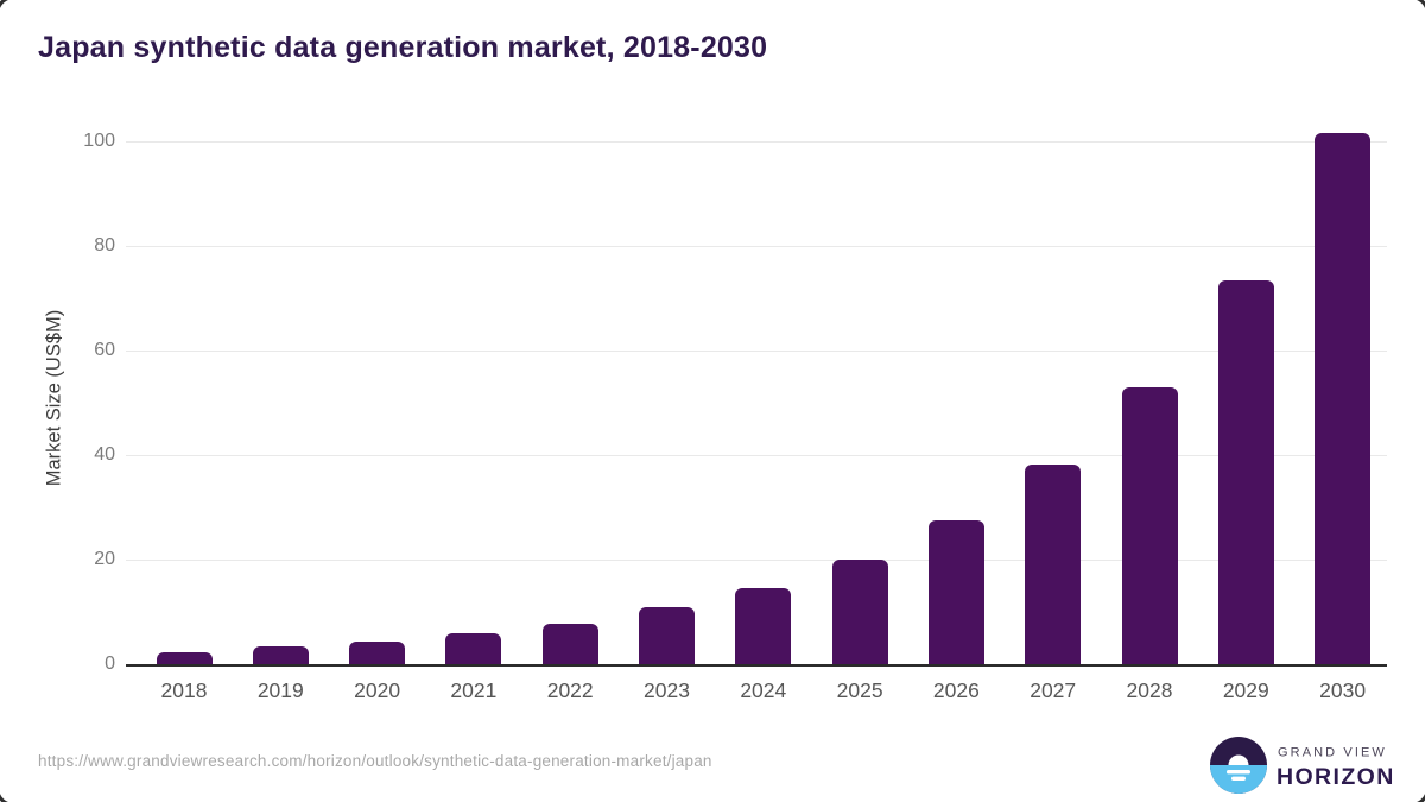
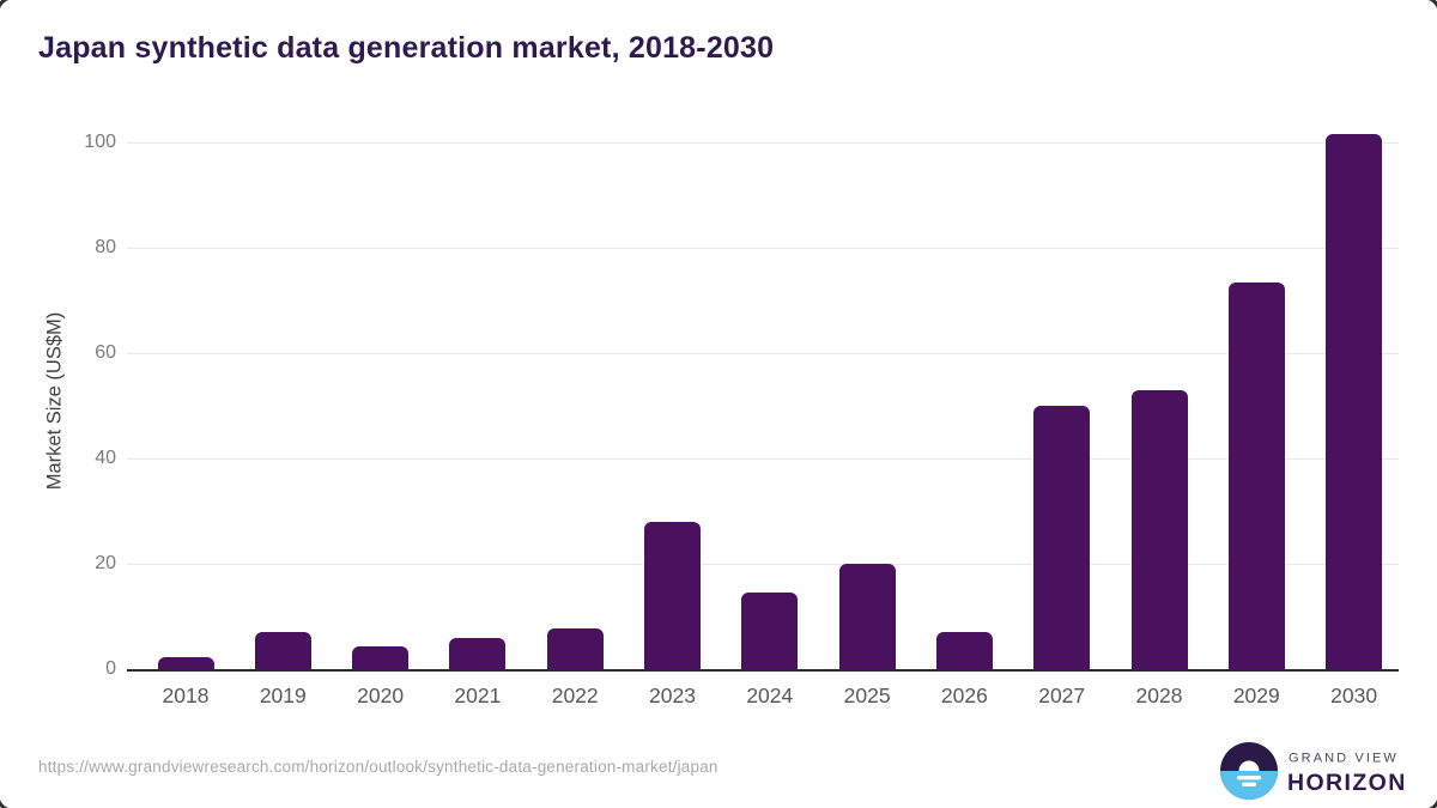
2019: 3 -> 7
2023: 11 -> 28
2026: 28 -> 7
2027: 38 -> 50
